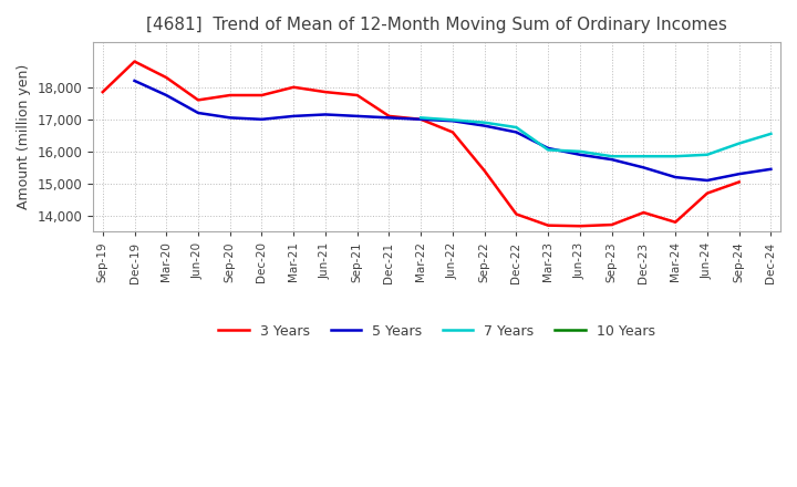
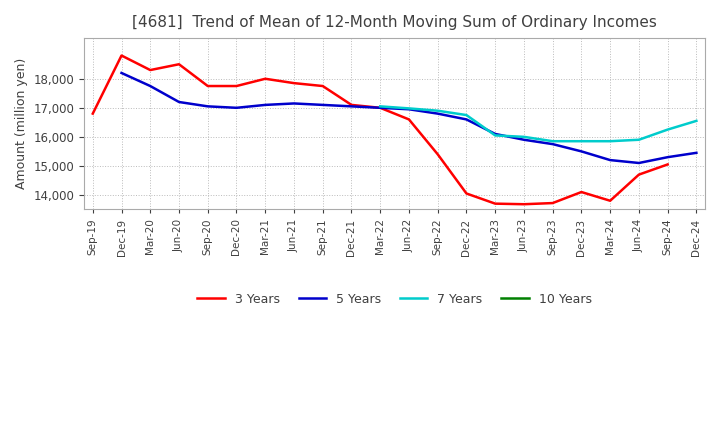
3 Years/Sep-19: 17,850 -> 16,800
3 Years/Jun-20: 17,600 -> 18,500
